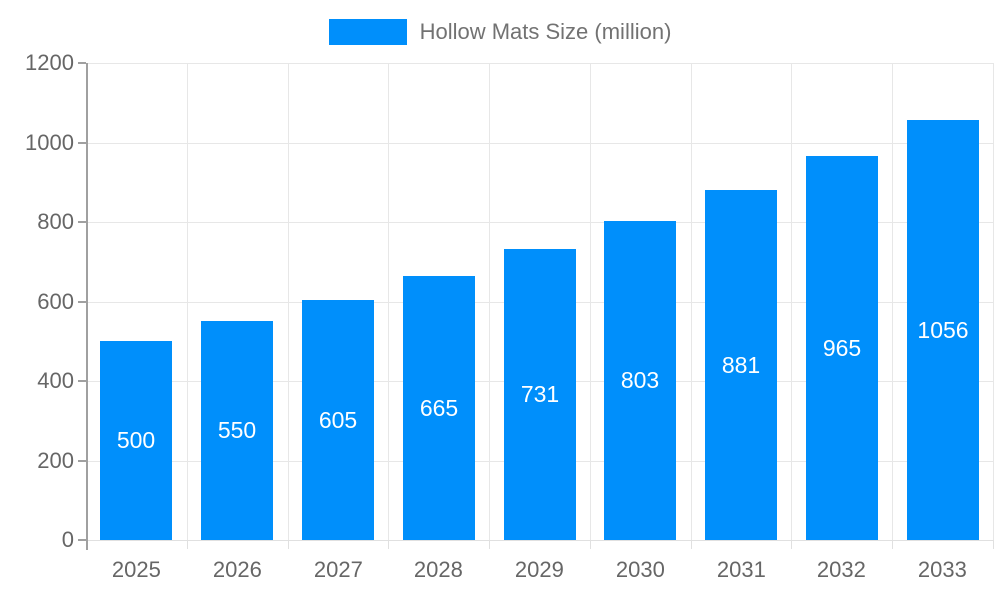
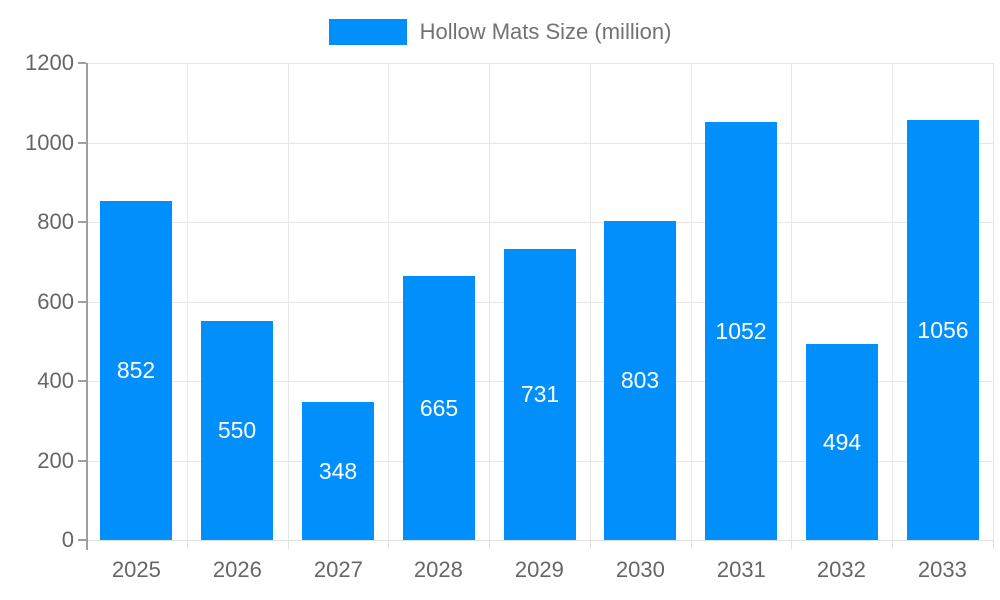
2025: 500 -> 852
2027: 605 -> 348
2031: 881 -> 1052
2032: 965 -> 494
